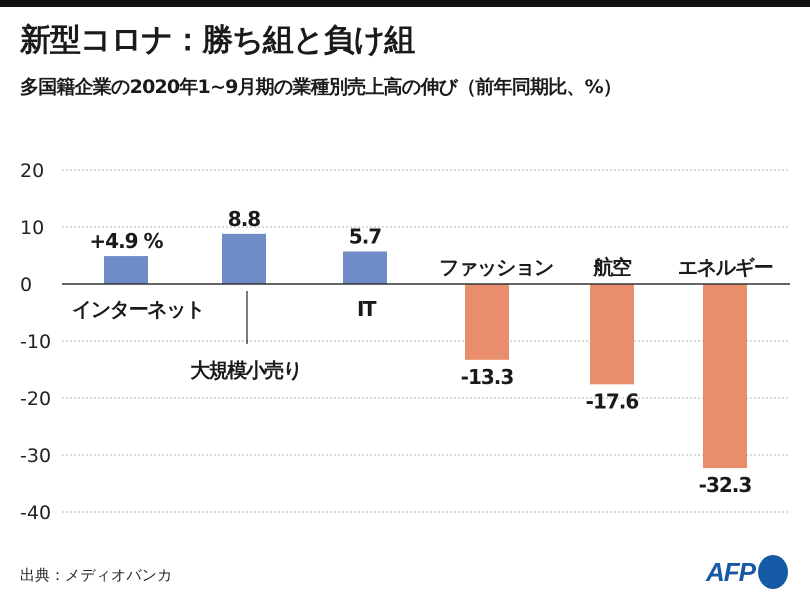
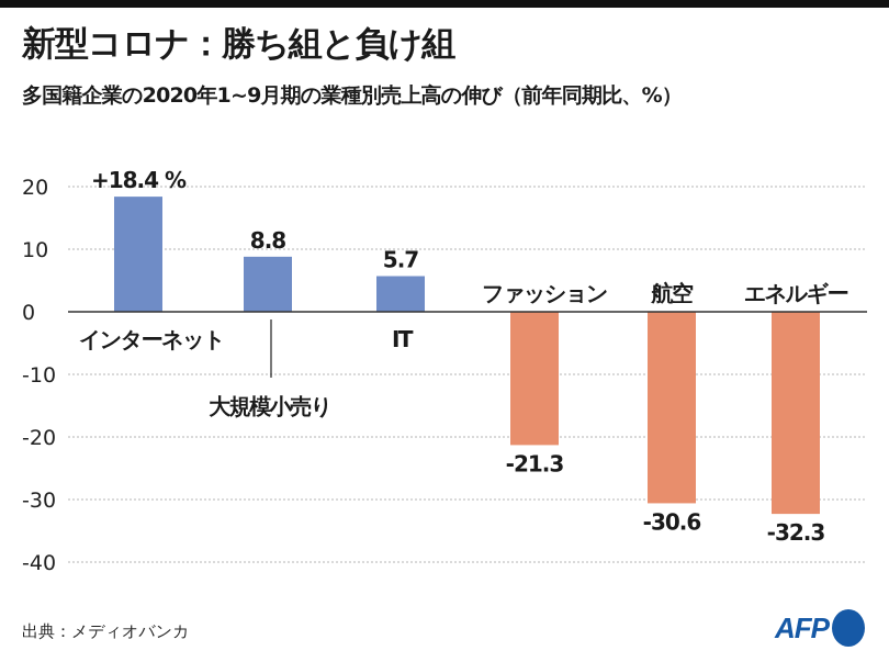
インターネット: +4.9 -> +18.4
ファッション: -13.3 -> -21.3
航空: -17.6 -> -30.6
